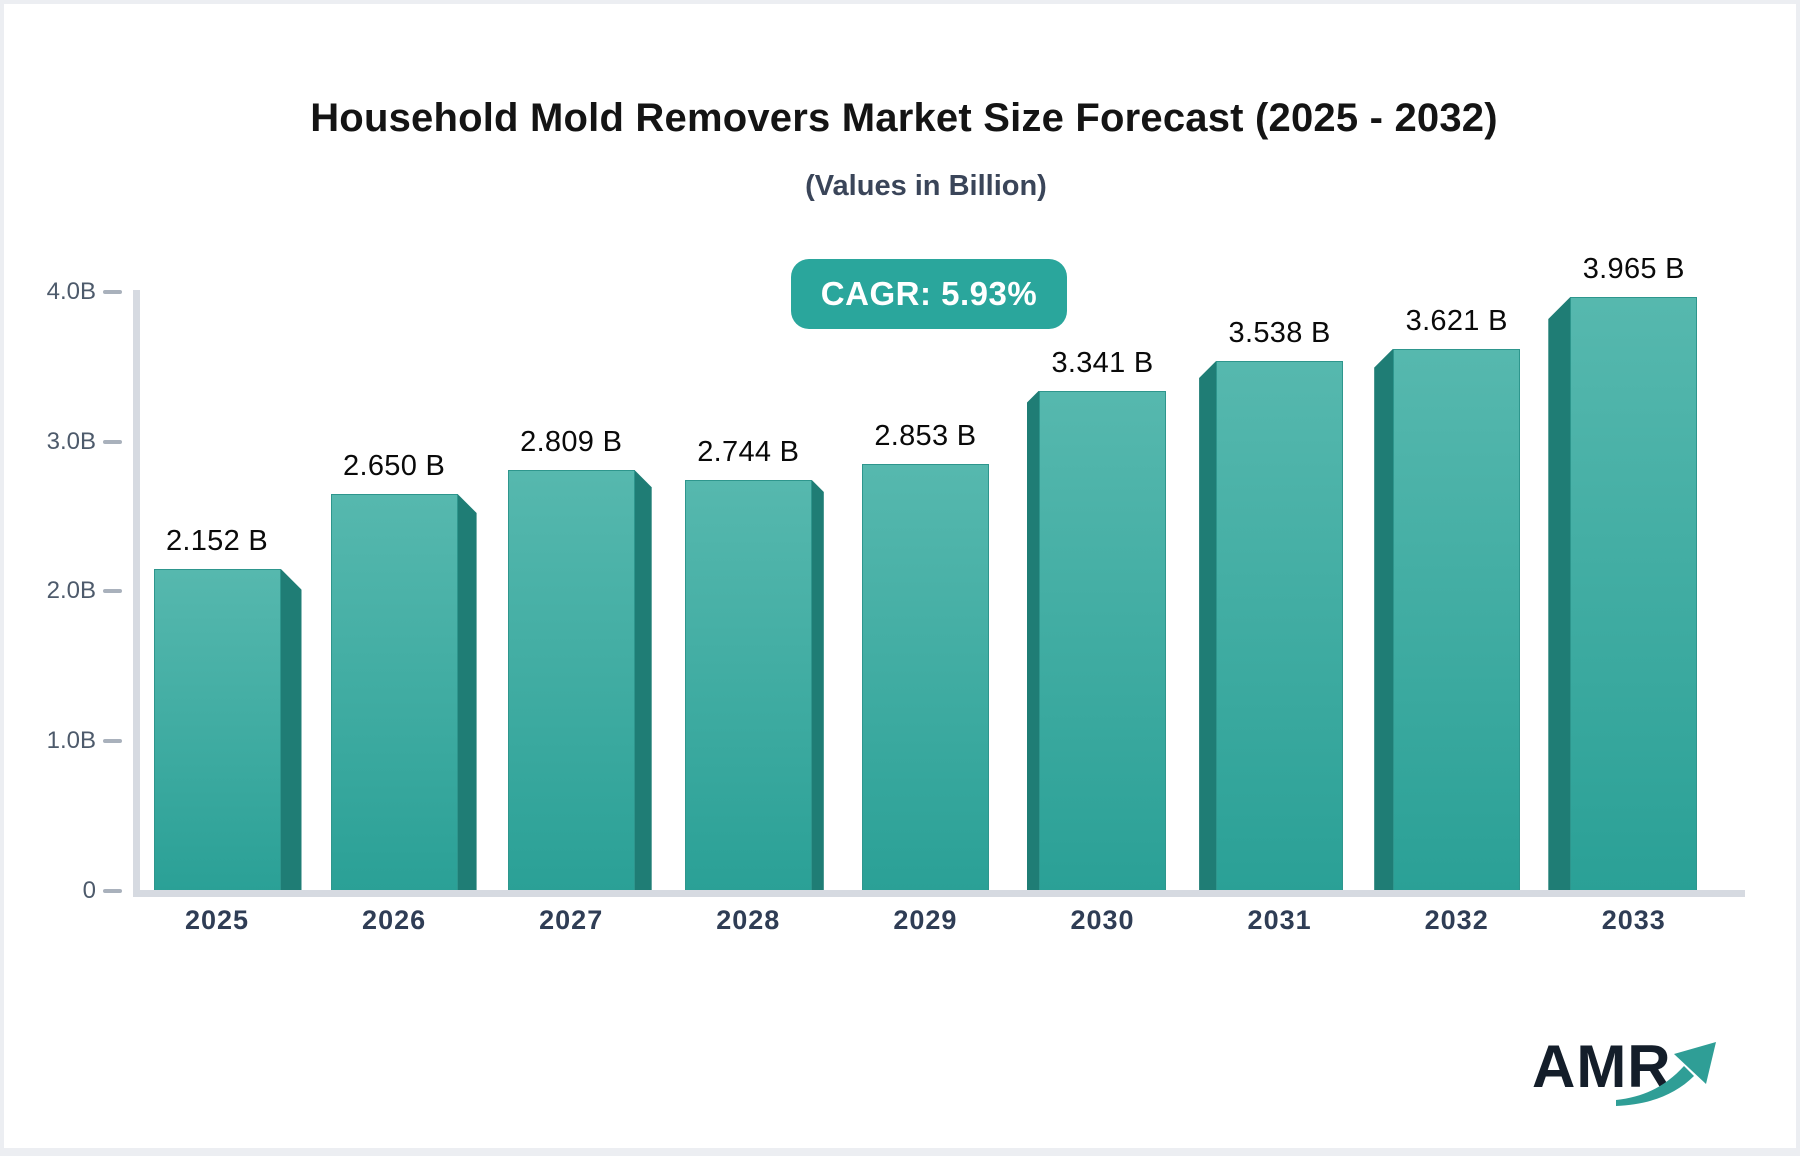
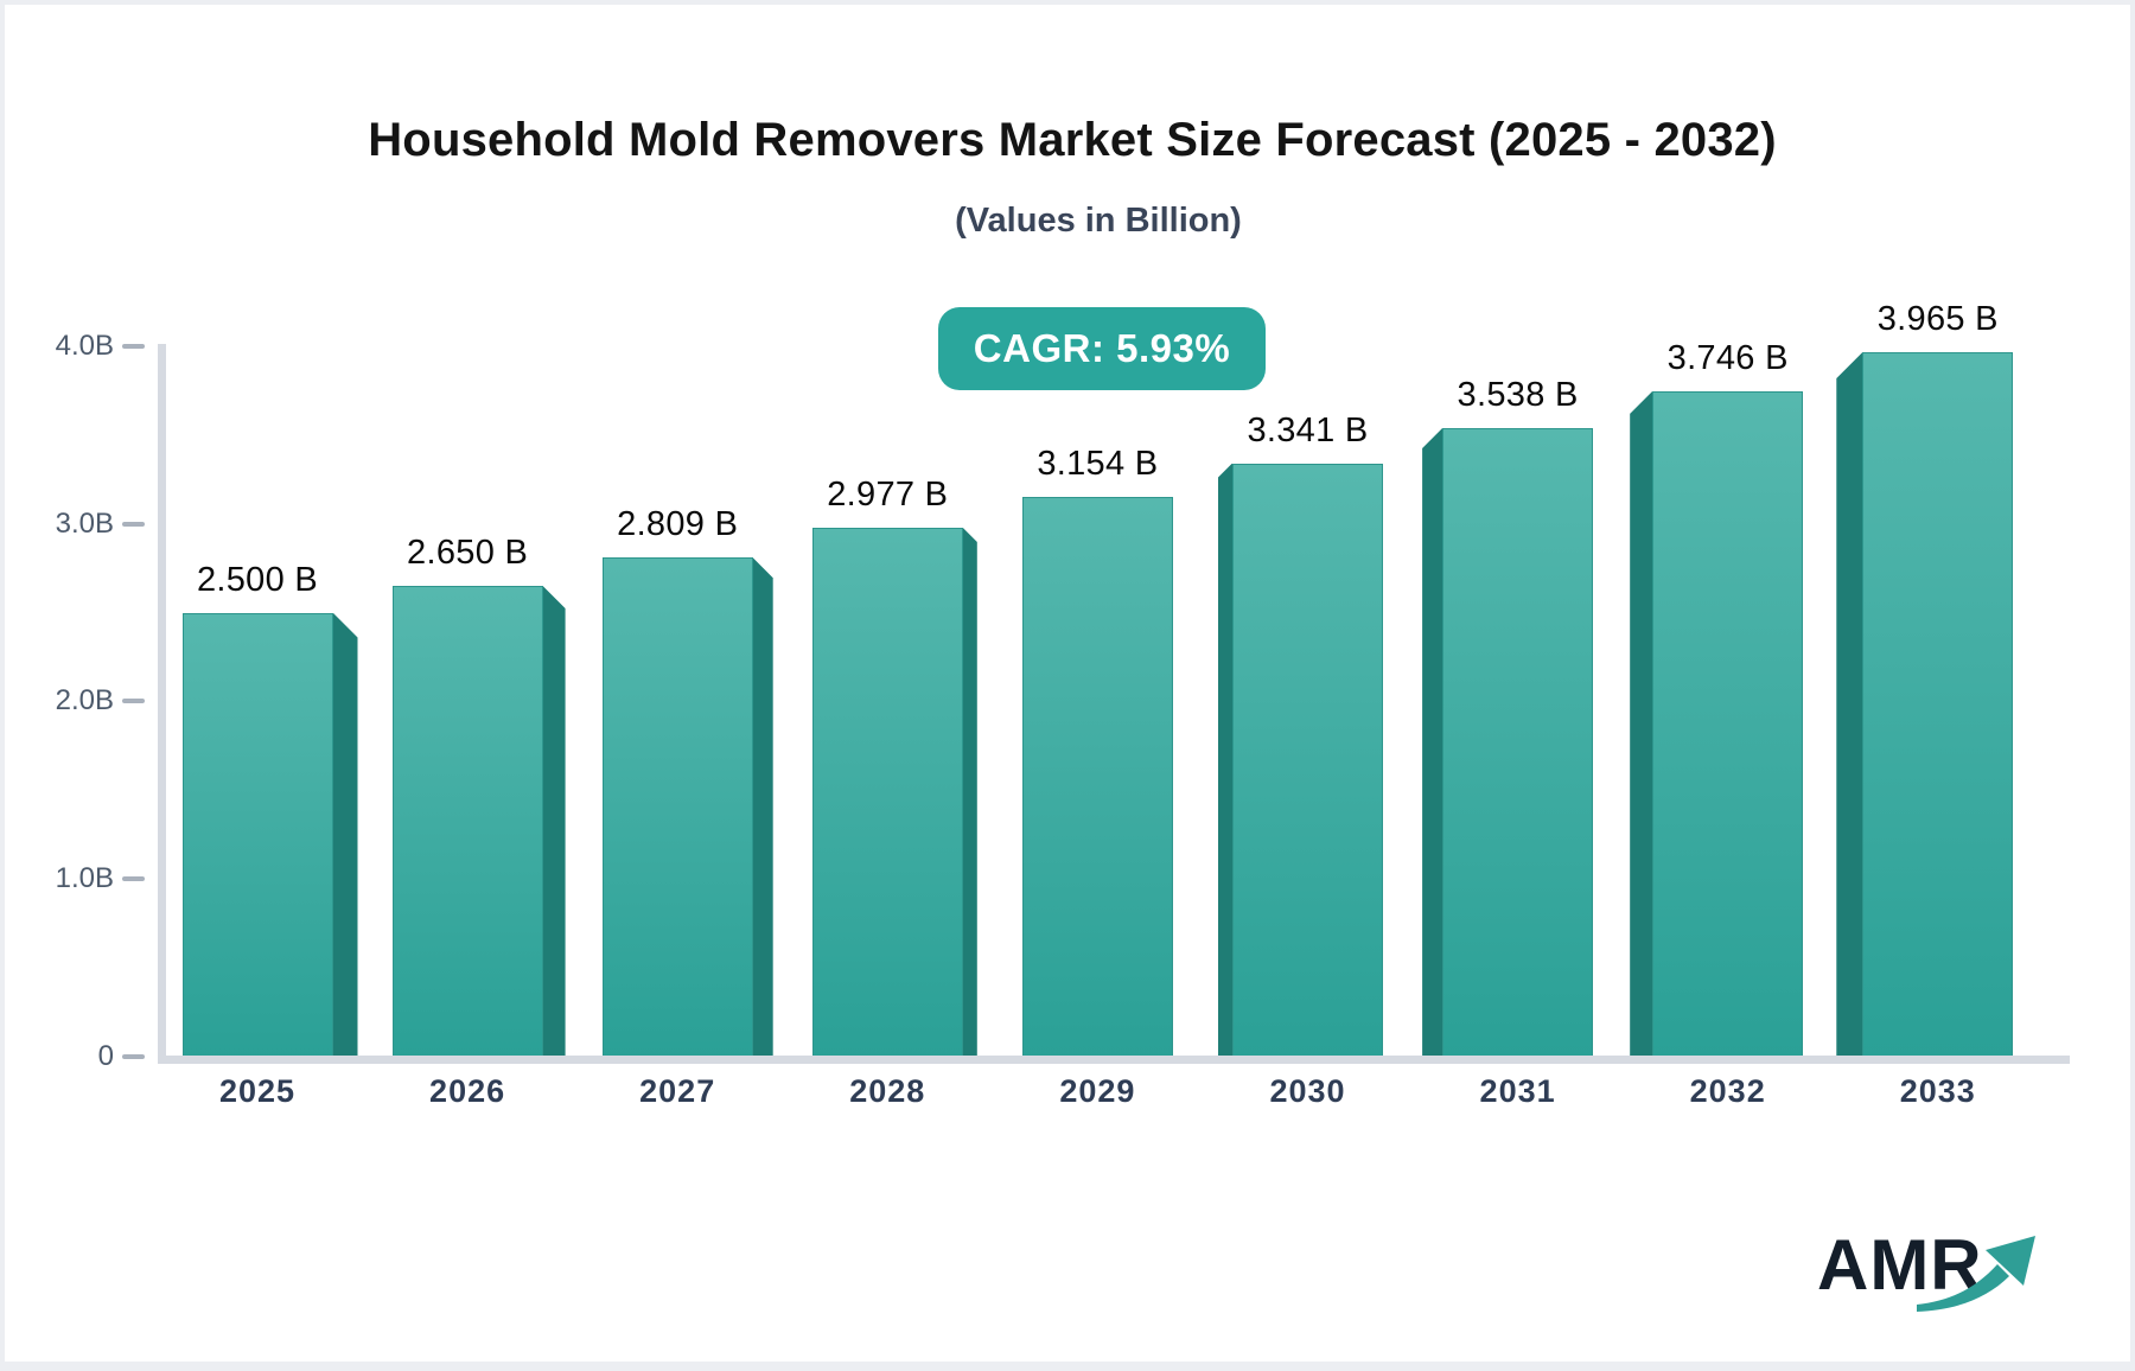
2025: 2.152 -> 2.500
2028: 2.744 -> 2.977
2029: 2.853 -> 3.154
2032: 3.621 -> 3.746
